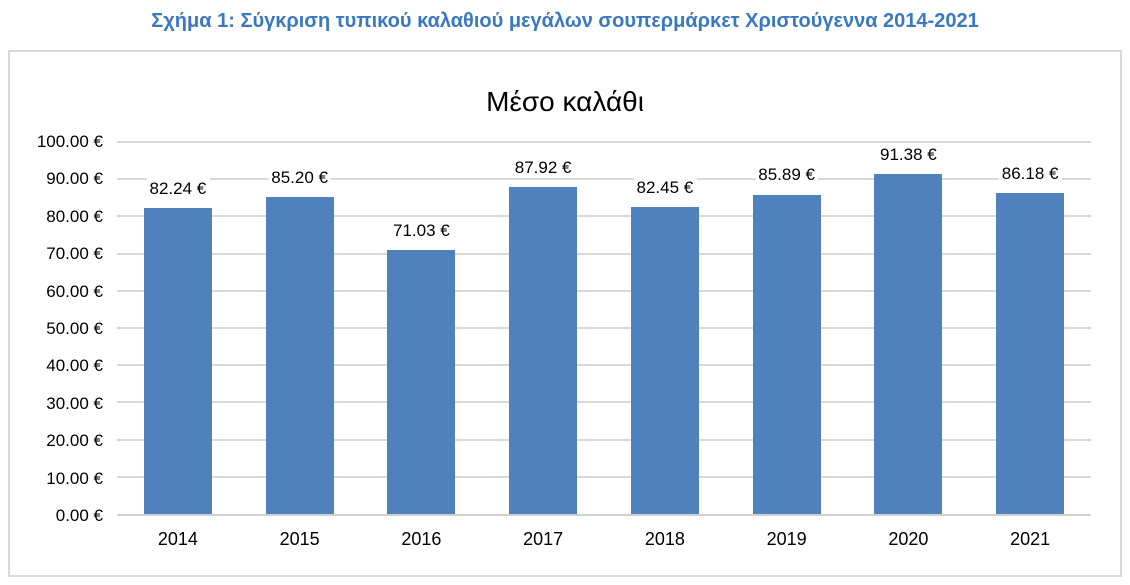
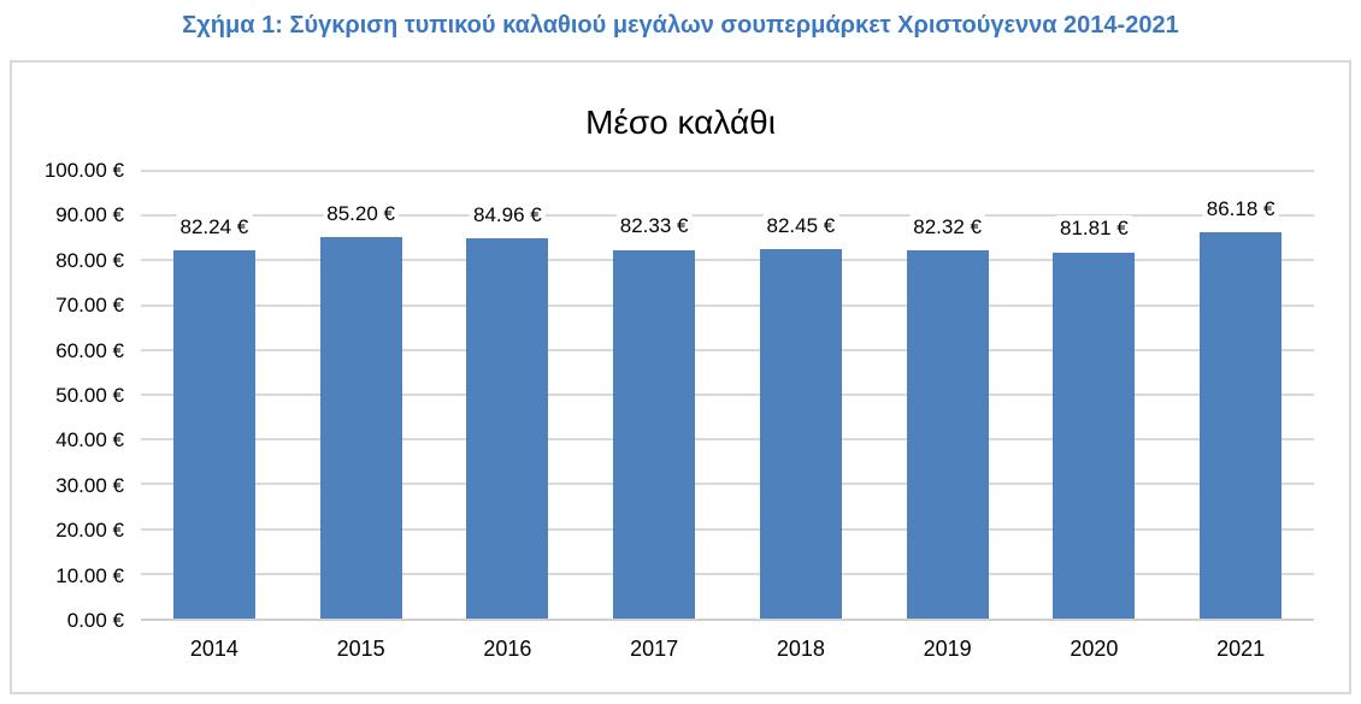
2016: 71.03 -> 84.96
2017: 87.92 -> 82.33
2019: 85.89 -> 82.32
2020: 91.38 -> 81.81
